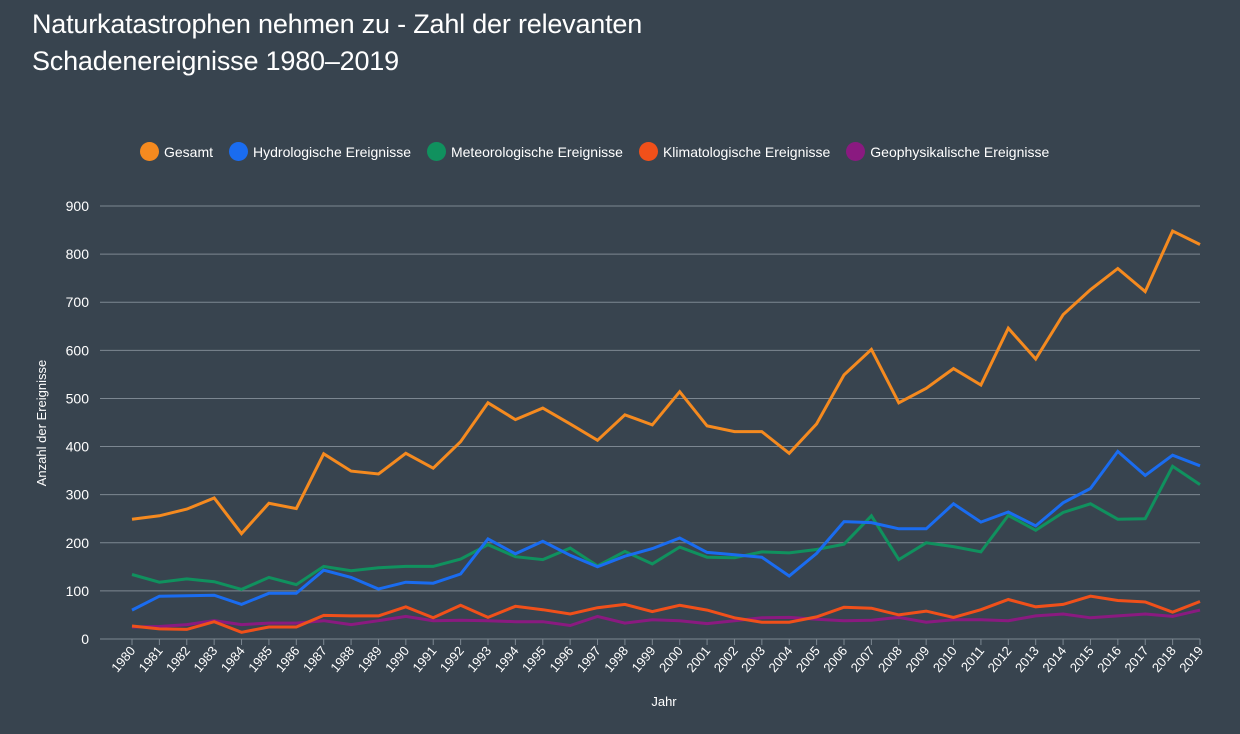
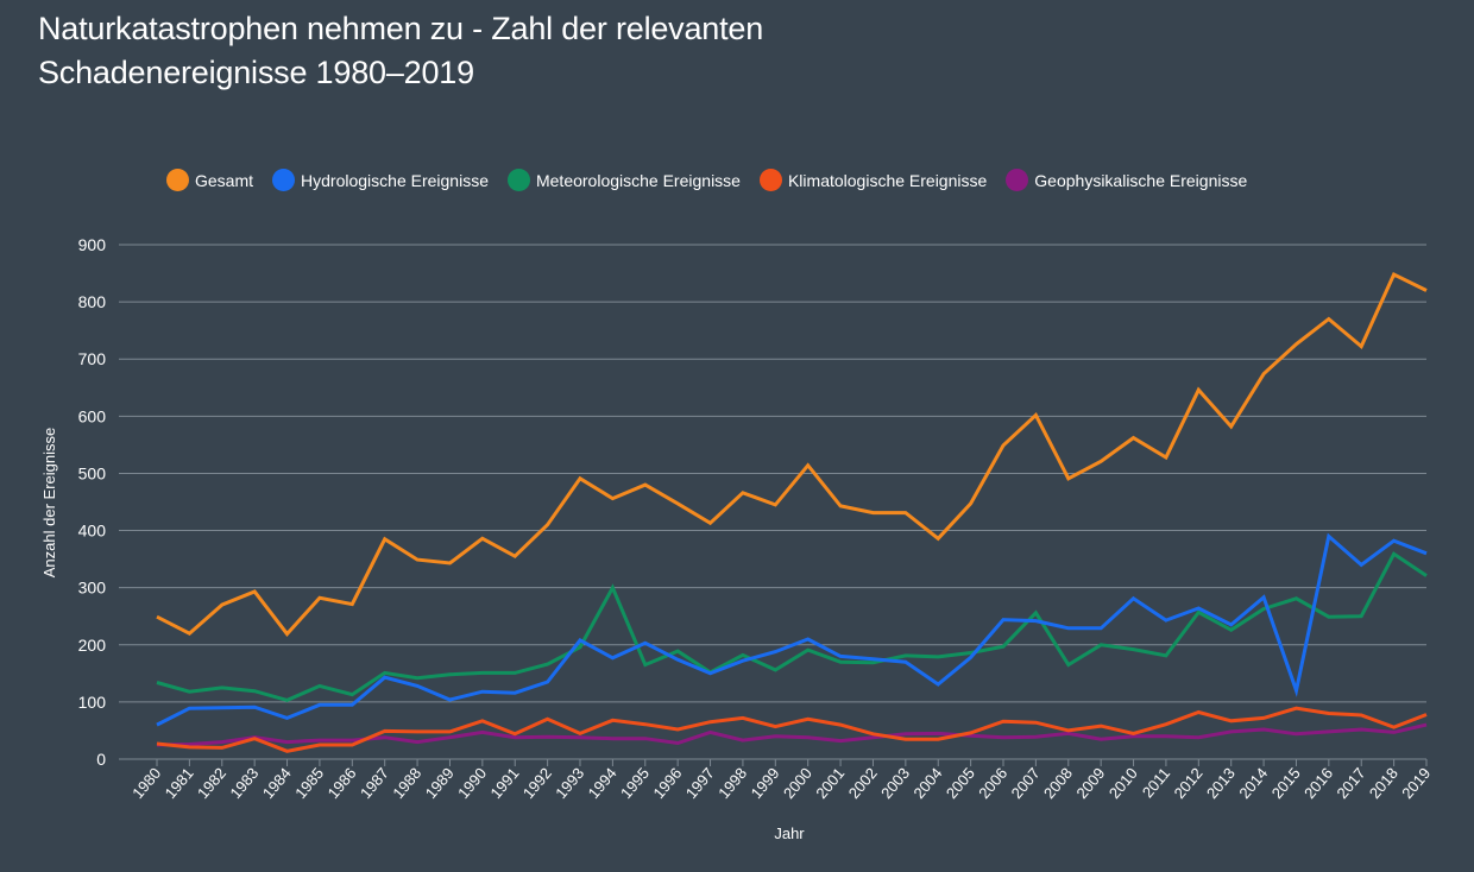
Gesamt/1981: 260 -> 220
Meteorologische Ereignisse/1994: 170 -> 300
Hydrologische Ereignisse/2015: 310 -> 120
